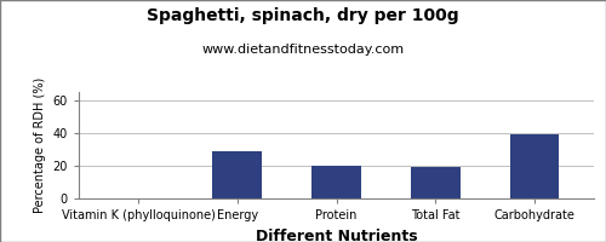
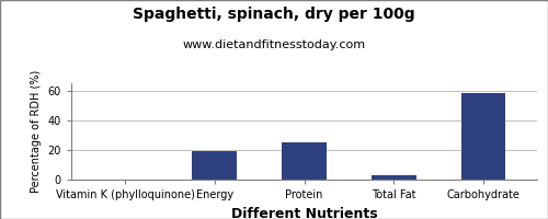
Energy: 29 -> 19
Protein: 20 -> 25
Total Fat: 19 -> 3
Carbohydrate: 39 -> 58
